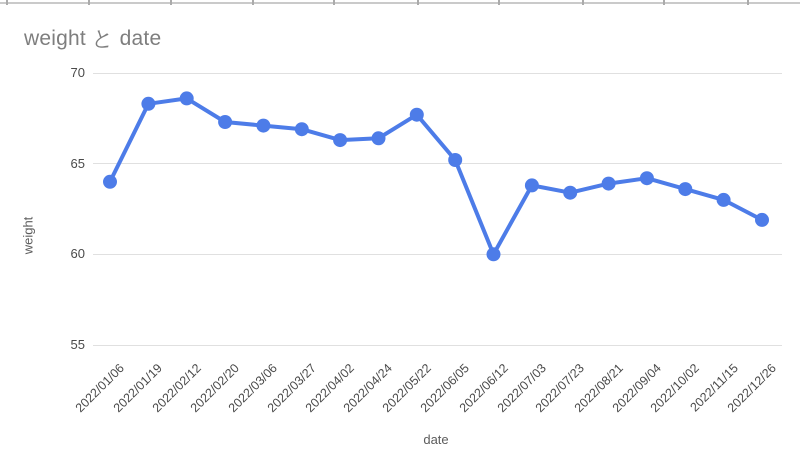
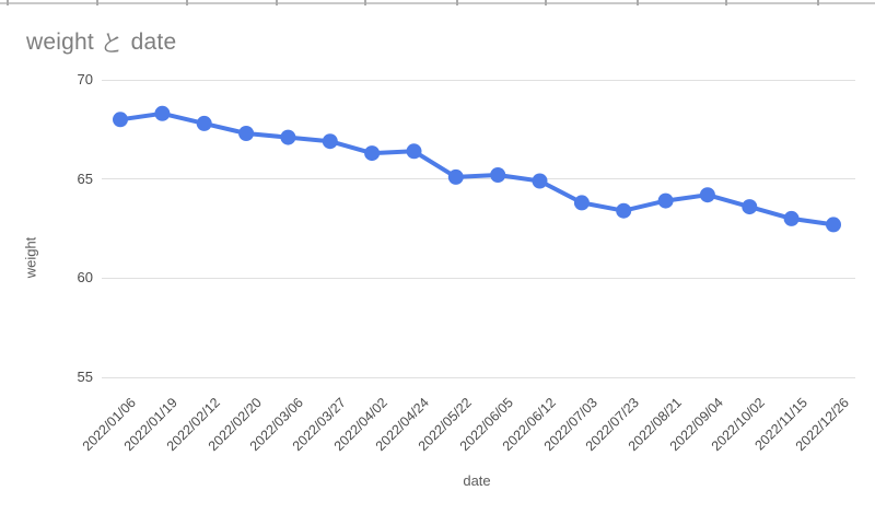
2022/01/06: 64.0 -> 68.0
2022/02/12: 68.6 -> 67.8
2022/05/22: 67.7 -> 65.1
2022/06/12: 60.0 -> 64.9
2022/12/26: 61.9 -> 62.7
